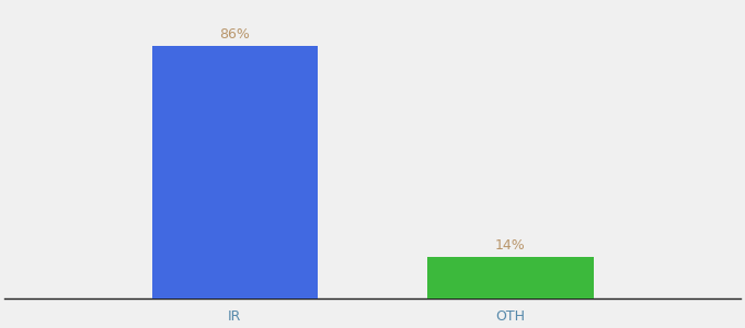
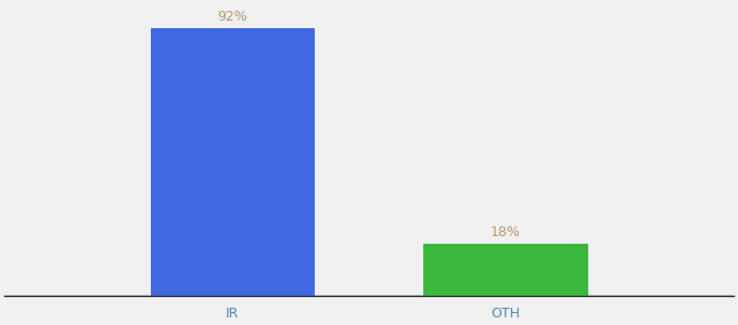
IR: 86% -> 92%
OTH: 14% -> 18%
